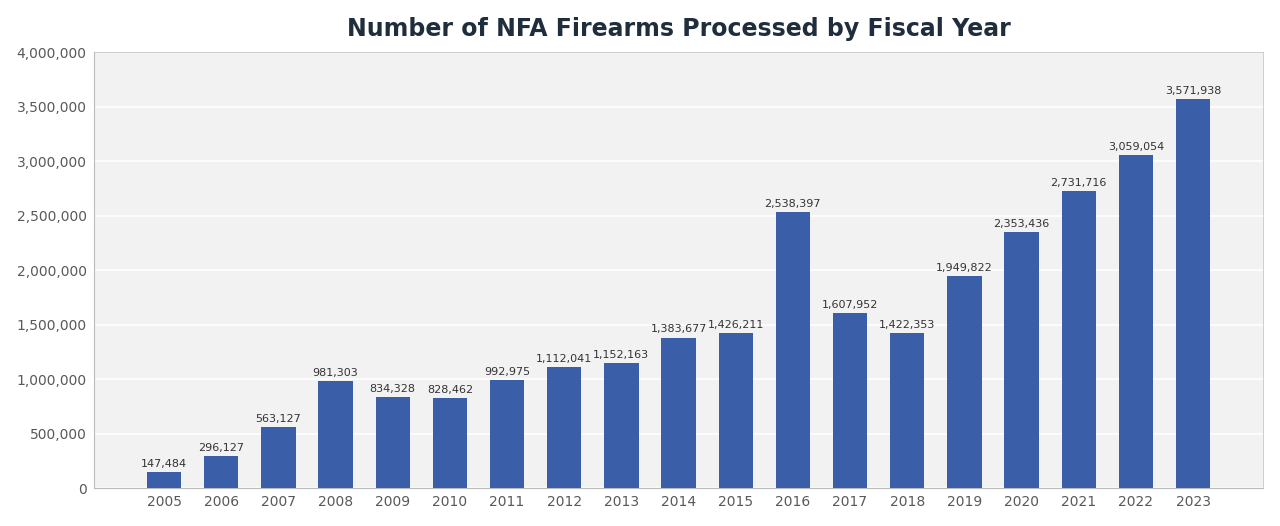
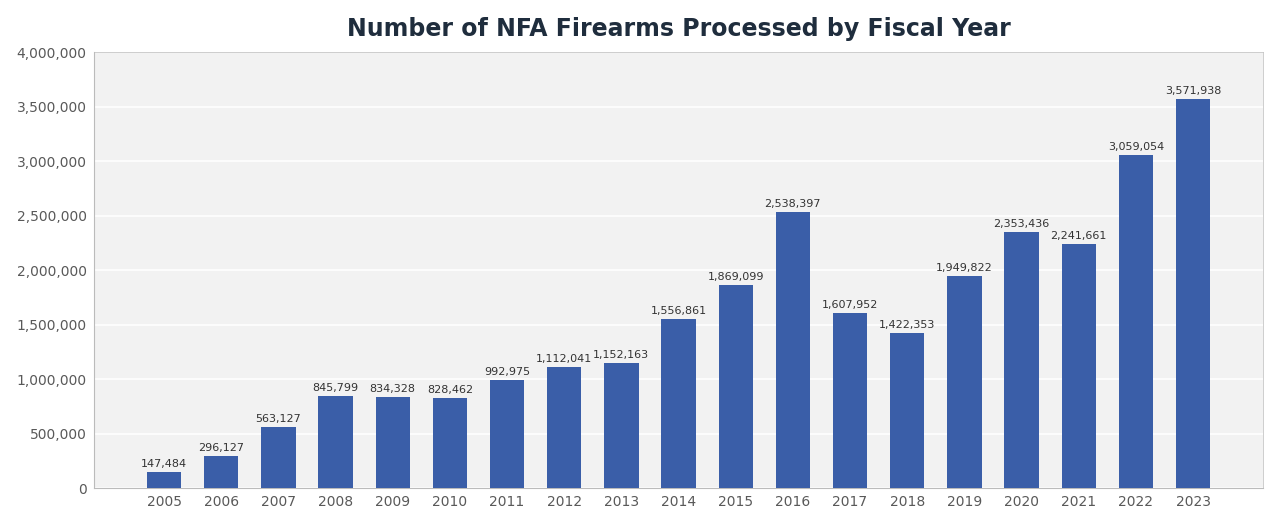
2008: 981,303 -> 845,799
2014: 1,383,677 -> 1,556,861
2015: 1,426,211 -> 1,869,099
2021: 2,731,716 -> 2,241,661
